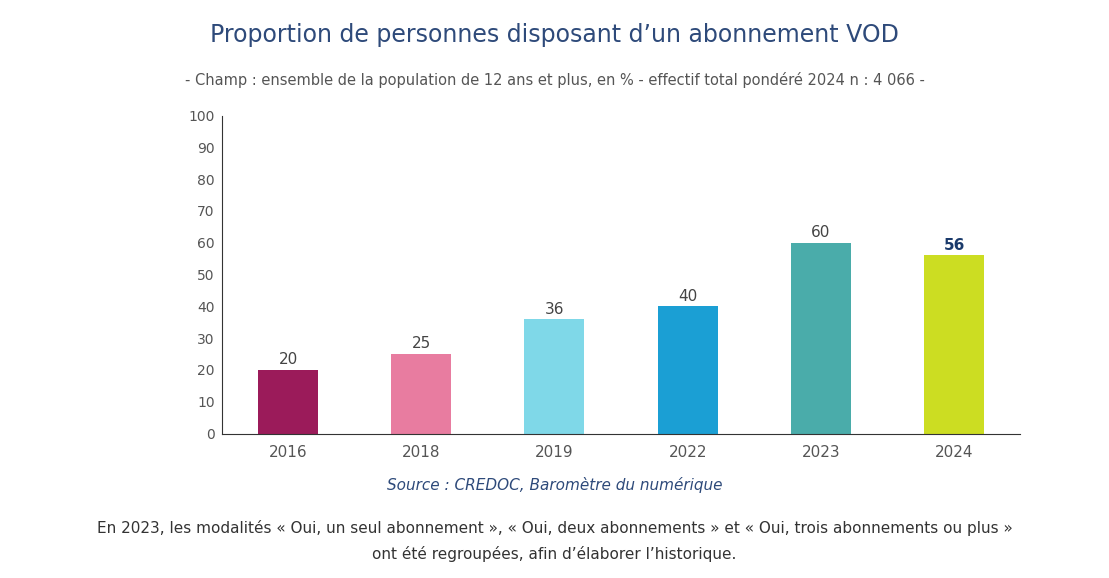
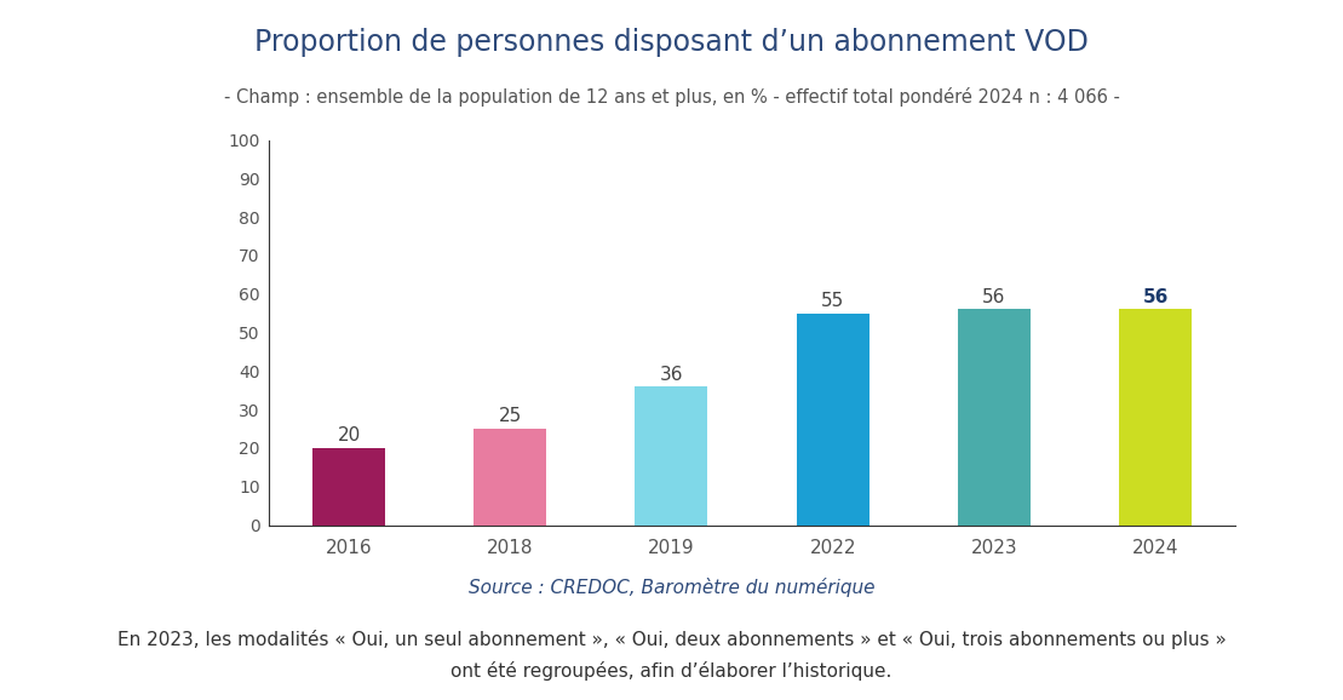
2022: 40 -> 55
2023: 60 -> 56
